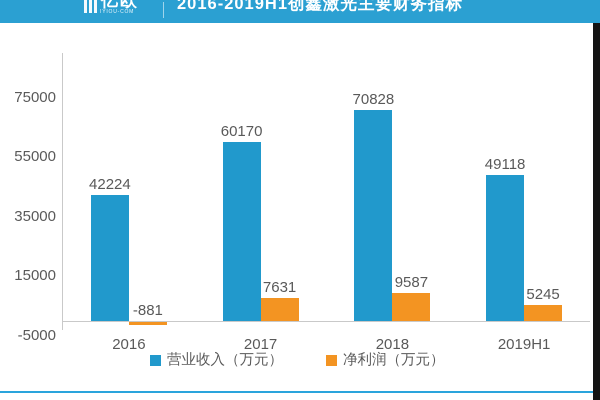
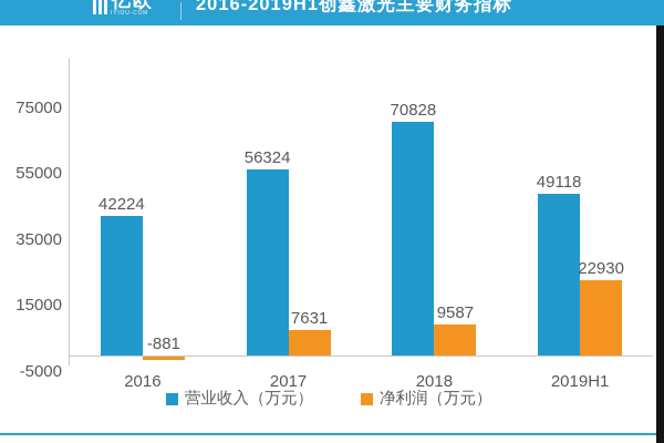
营业收入（万元）/2017: 60170 -> 56324
净利润（万元）/2019H1: 5245 -> 22930
